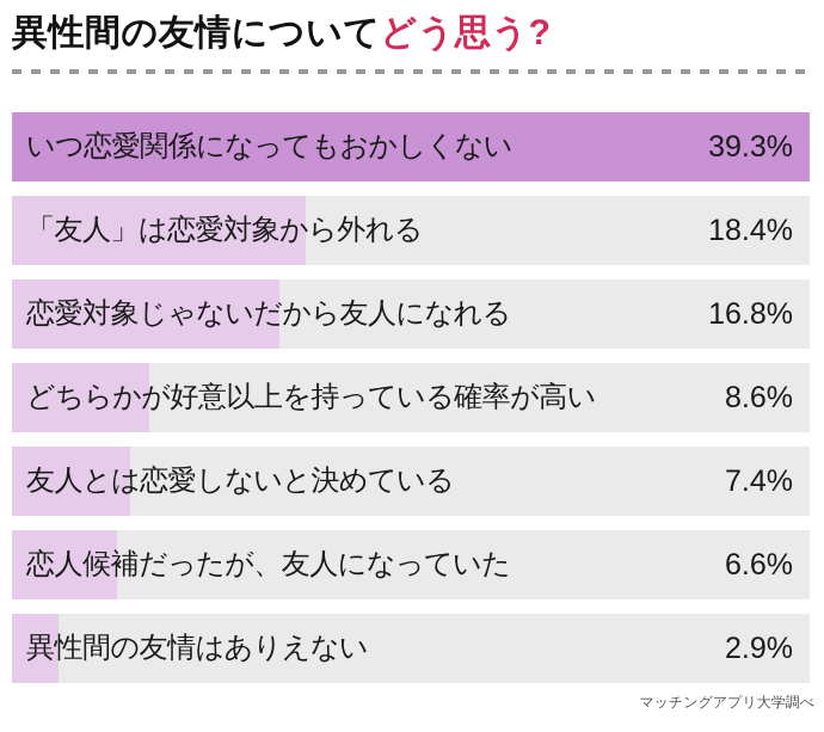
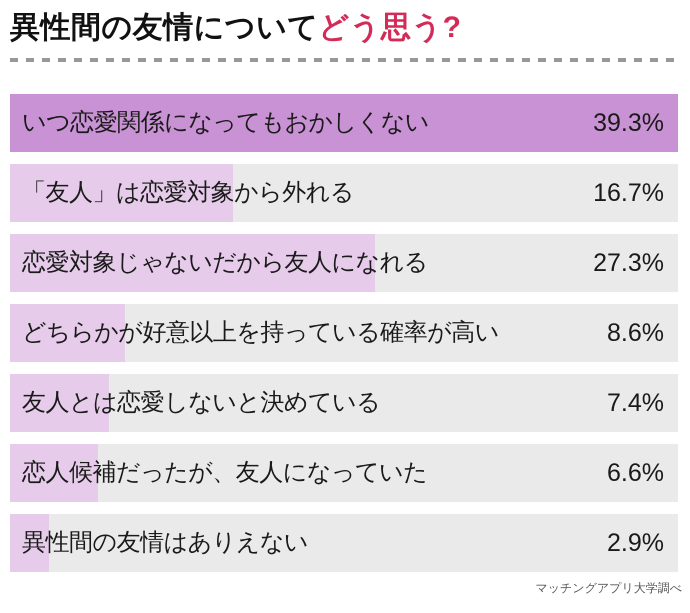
「友人」は恋愛対象から外れる: 18.4% -> 16.7%
恋愛対象じゃないだから友人になれる: 16.8% -> 27.3%
